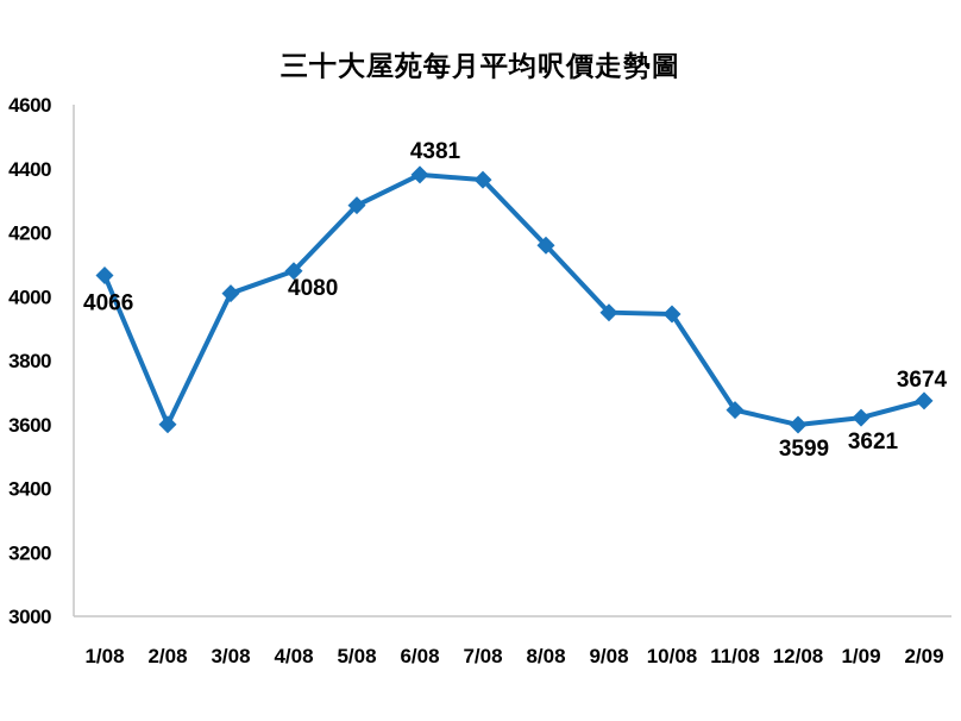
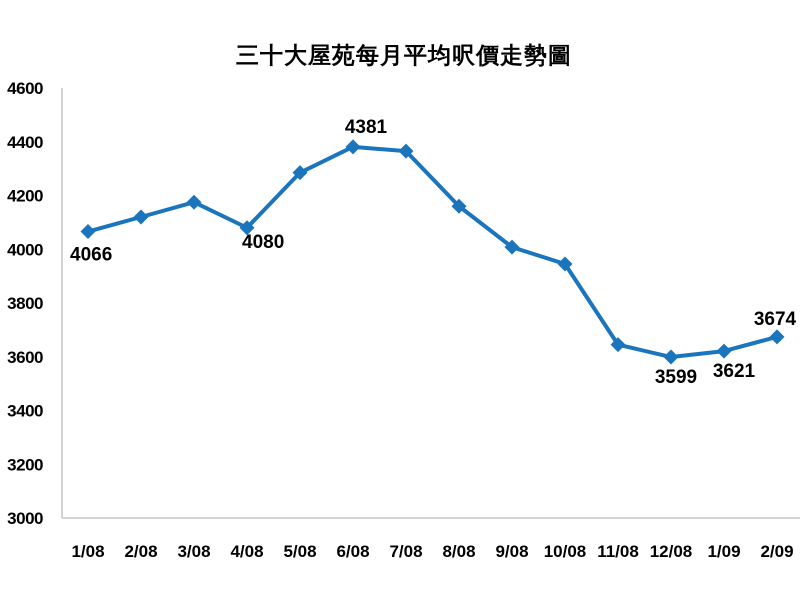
2/08: 3600 -> 4120
3/08: 4010 -> 4180
9/08: 3950 -> 4010
